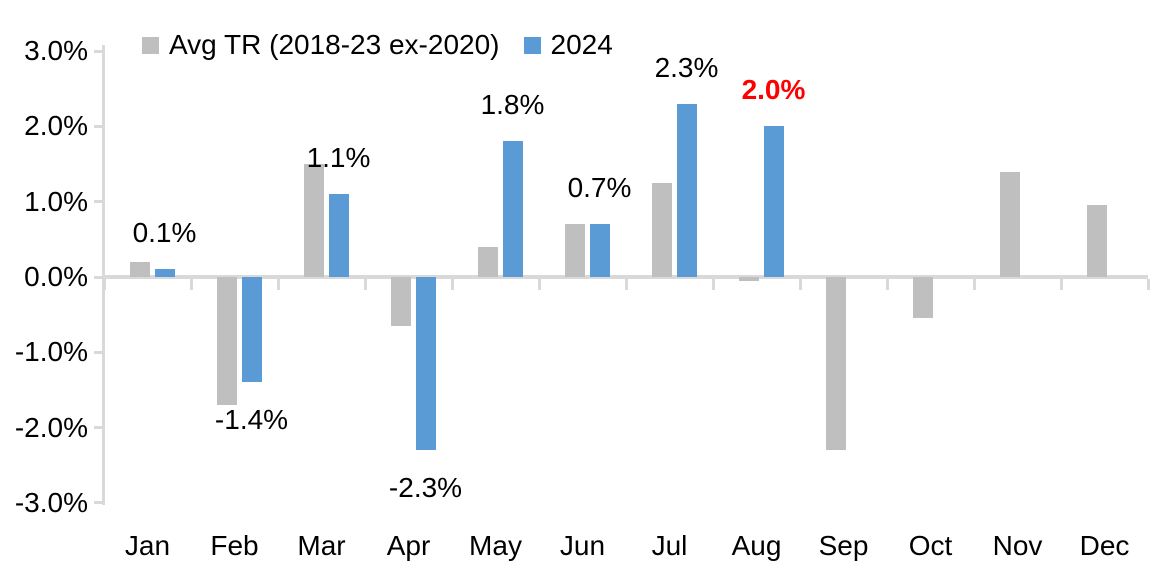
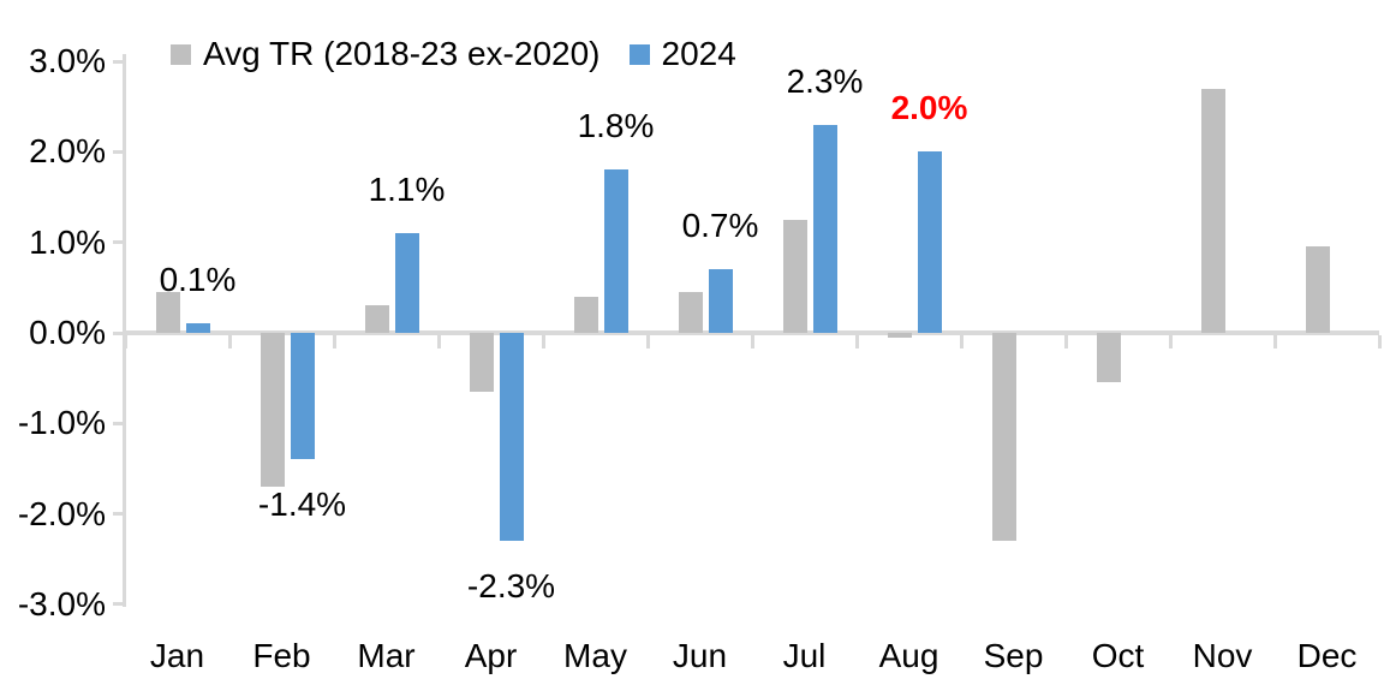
Avg TR (2018-23 ex-2020)/Jan: 0.2% -> 0.5%
Avg TR (2018-23 ex-2020)/Mar: 1.5% -> 0.3%
Avg TR (2018-23 ex-2020)/Jun: 0.7% -> 0.5%
Avg TR (2018-23 ex-2020)/Nov: 1.4% -> 2.7%
